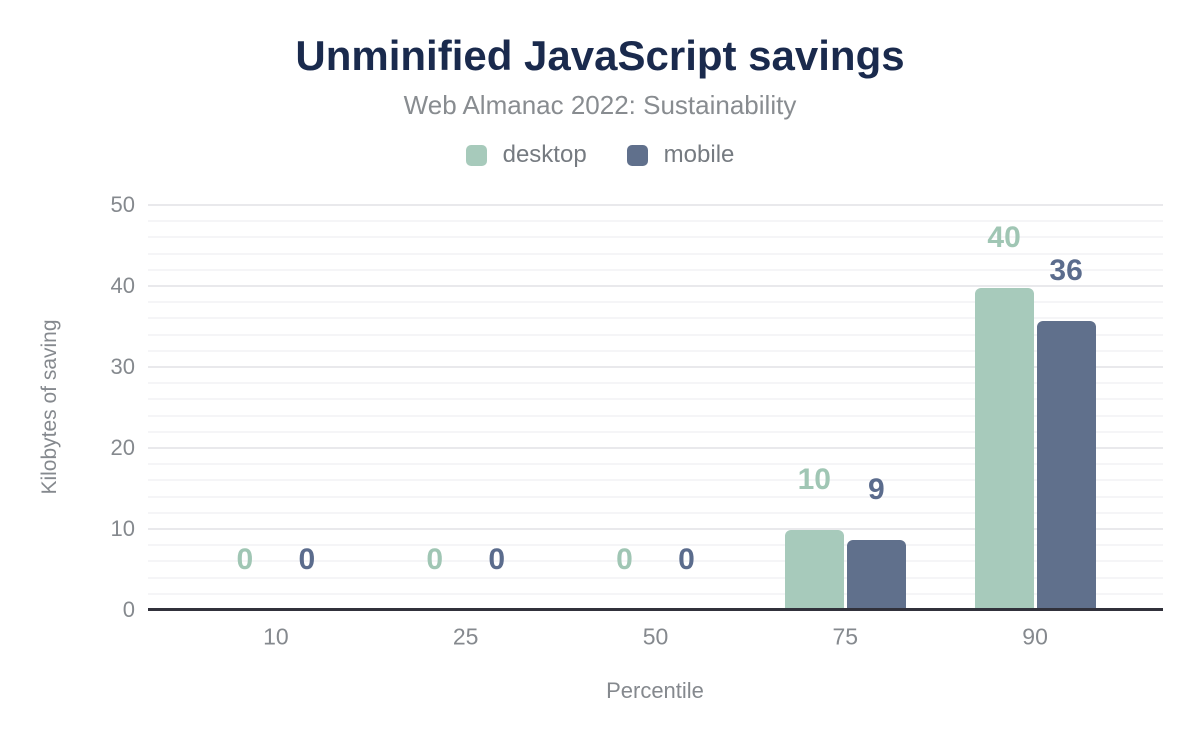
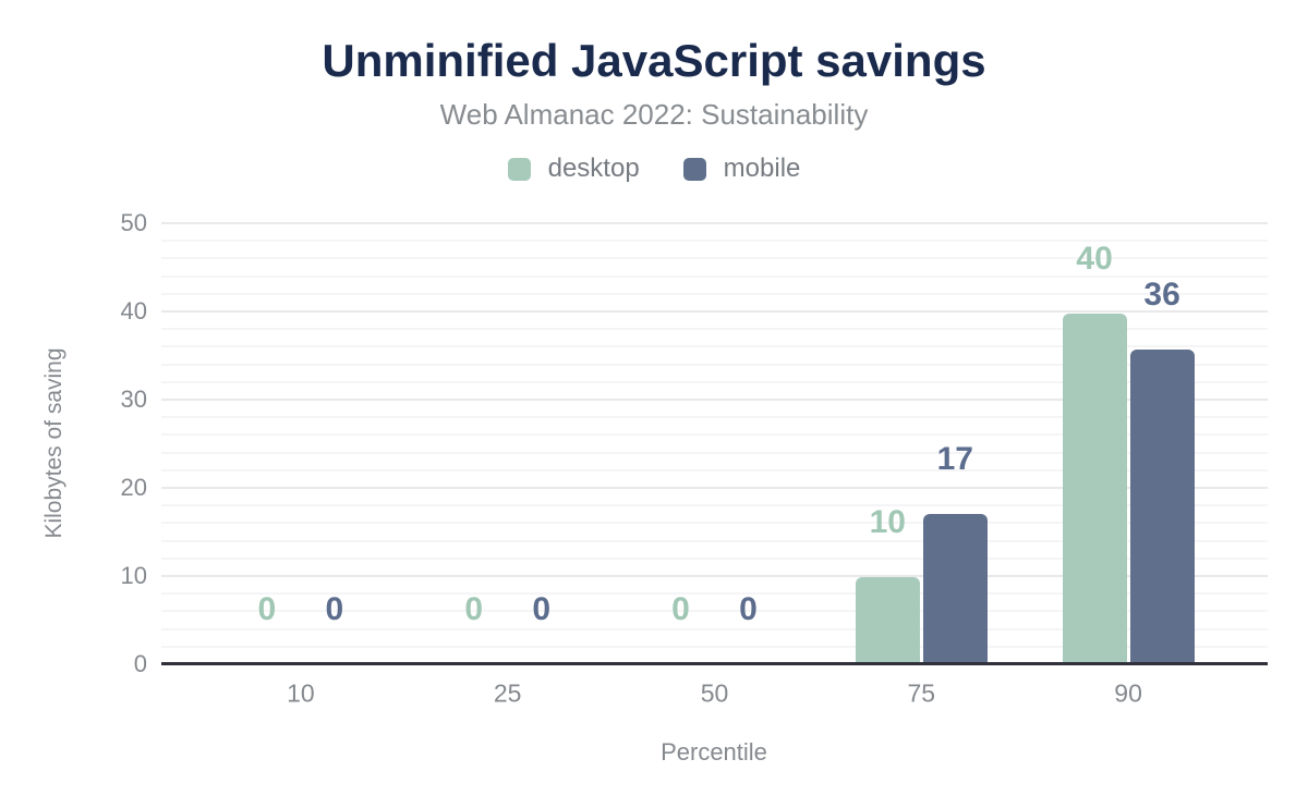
mobile/75: 9 -> 17
